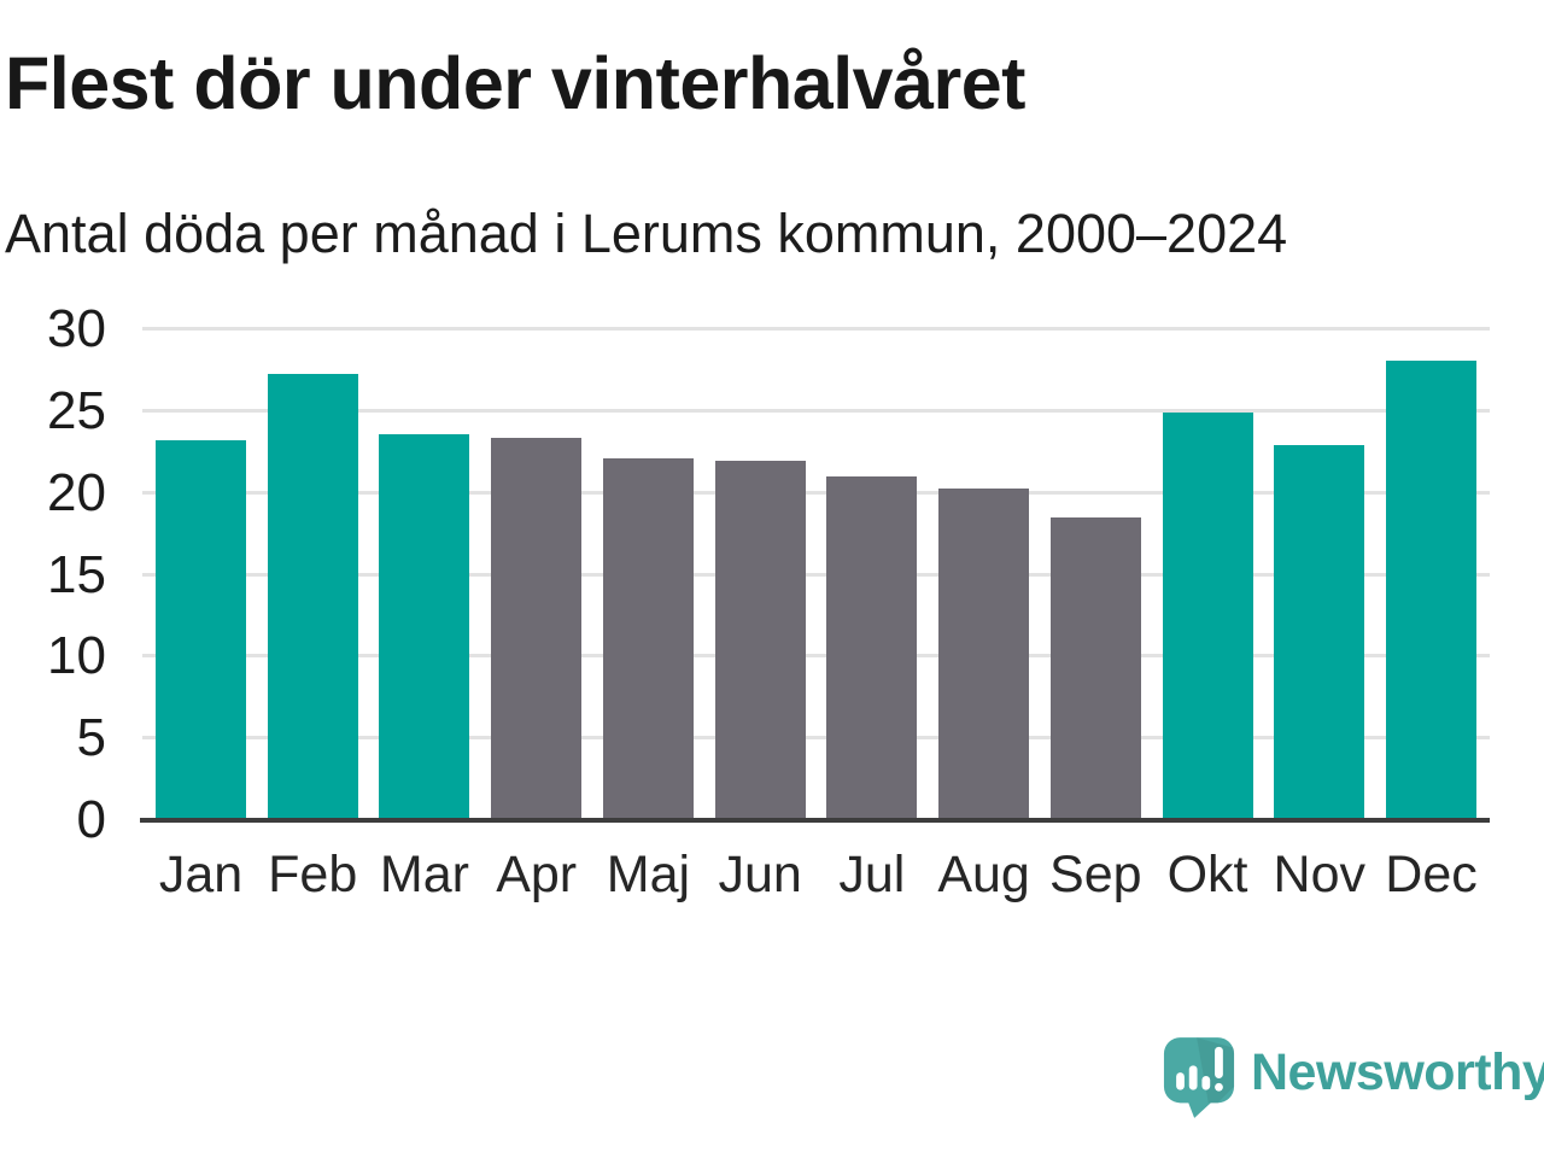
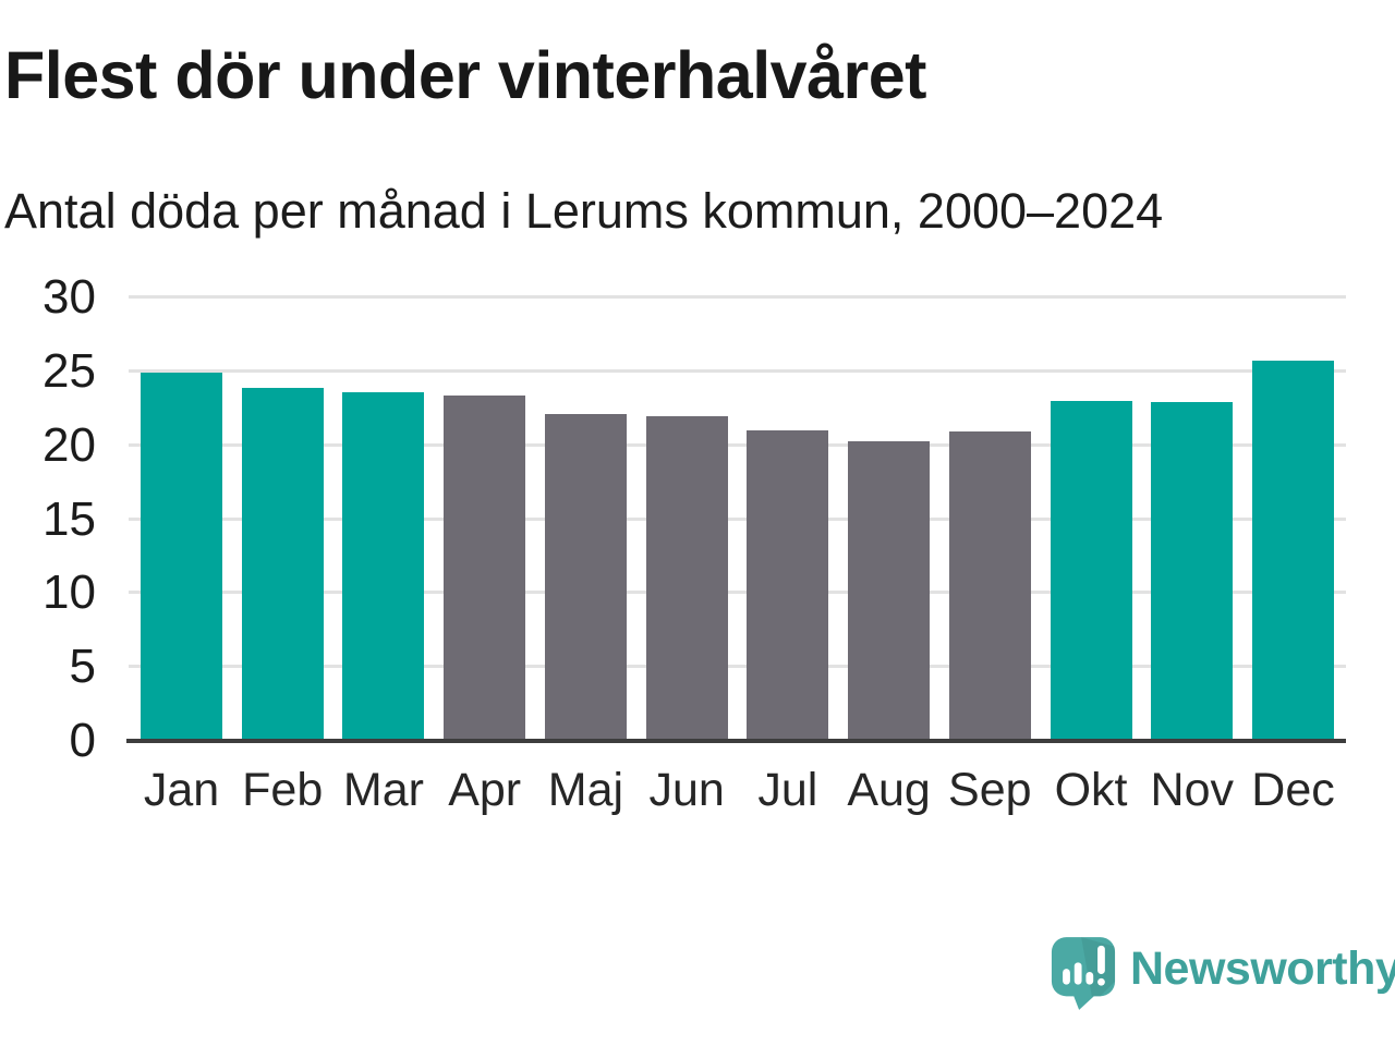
Jan: 23.2 -> 24.9
Feb: 27.3 -> 23.9
Sep: 18.5 -> 20.9
Okt: 24.9 -> 23.0
Dec: 28.1 -> 25.7
